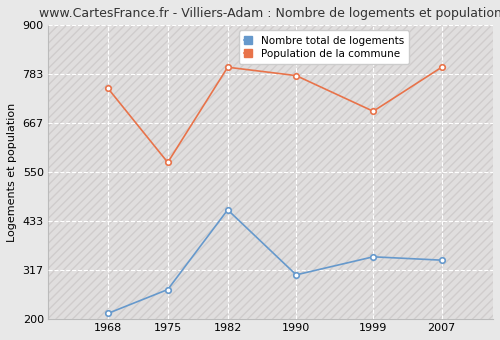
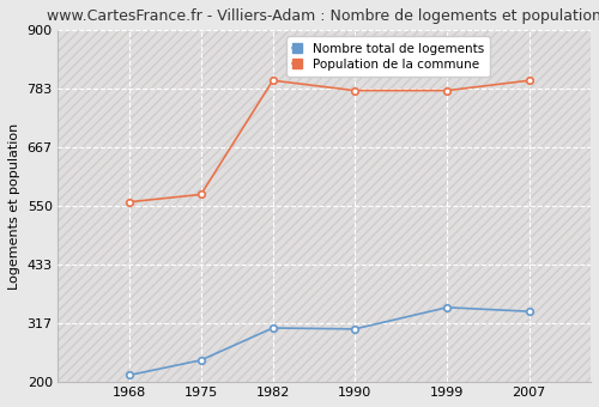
Population de la commune/1968: 750 -> 558
Nombre total de logements/1975: 270 -> 243
Nombre total de logements/1982: 460 -> 307
Population de la commune/1999: 695 -> 780
